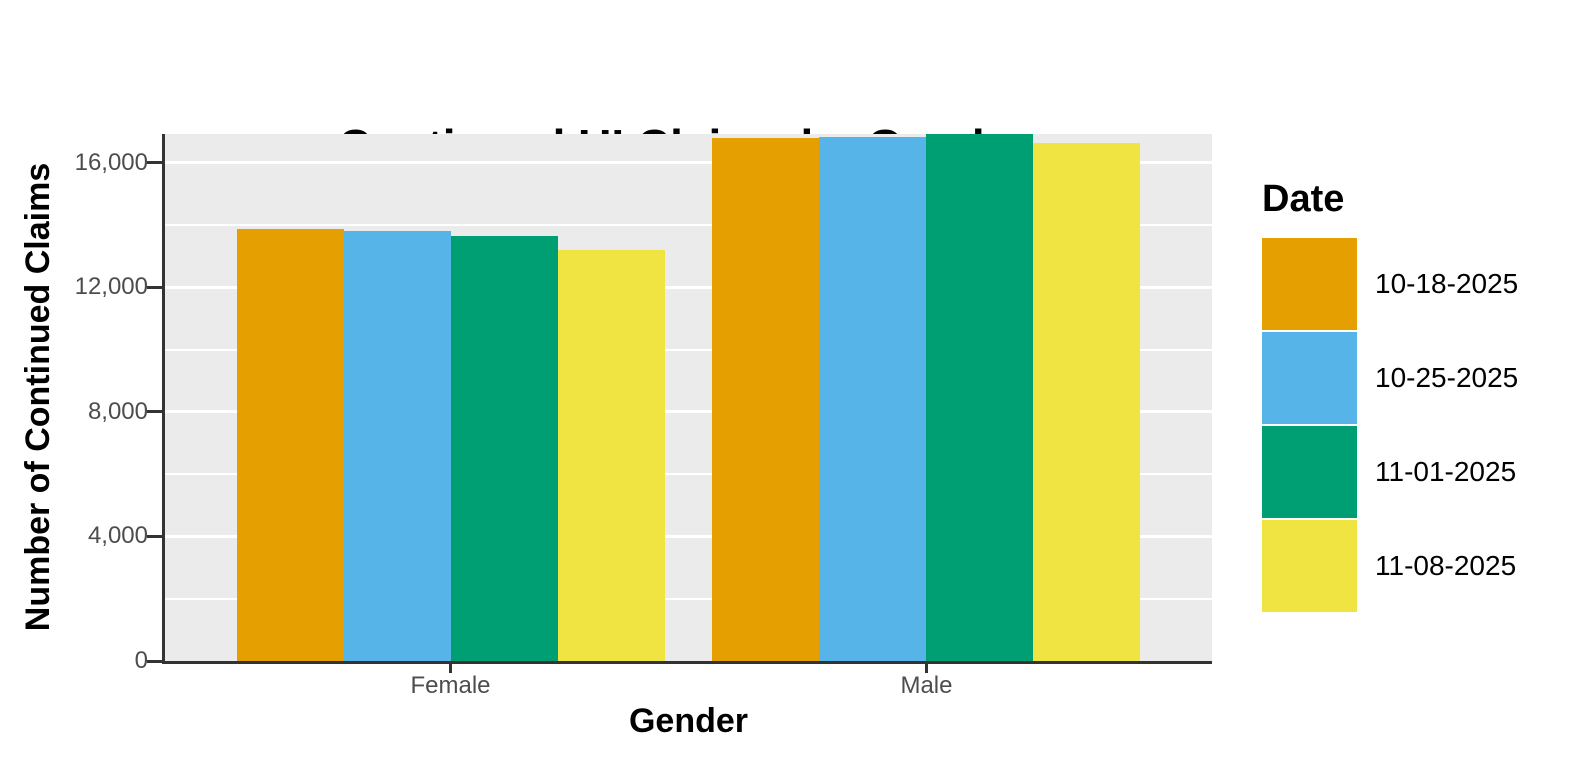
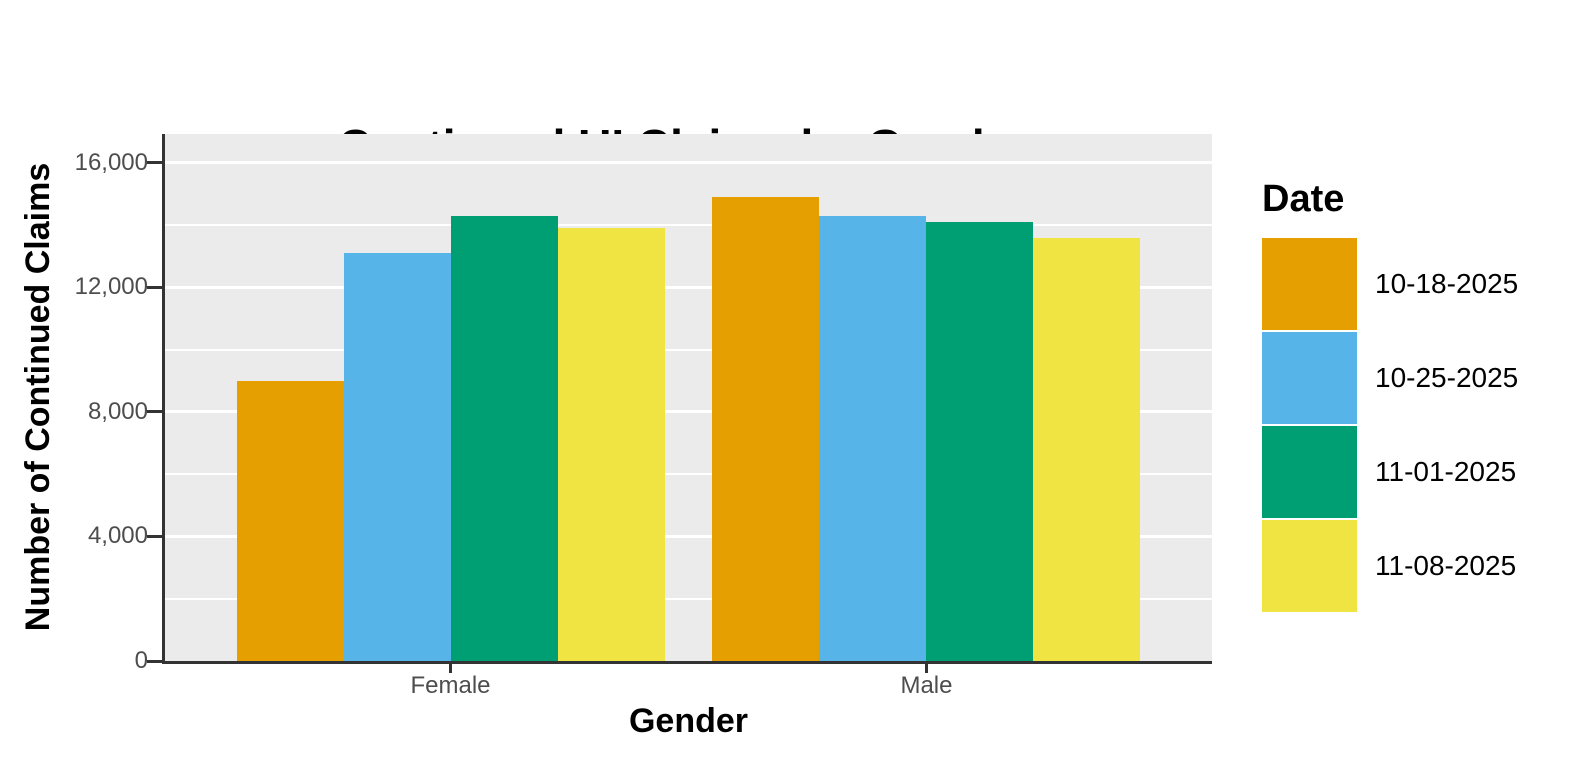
10-18-2025/Female: 13900 -> 9000
10-25-2025/Female: 13800 -> 13100
11-01-2025/Female: 13600 -> 14300
11-08-2025/Female: 13200 -> 13900
10-18-2025/Male: 16800 -> 14900
10-25-2025/Male: 16800 -> 14300
11-01-2025/Male: 16900 -> 14100
11-08-2025/Male: 16600 -> 13600
